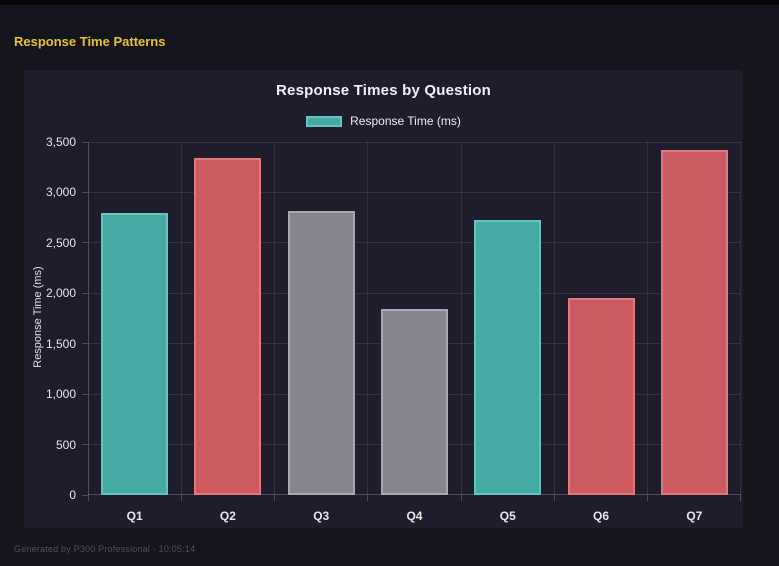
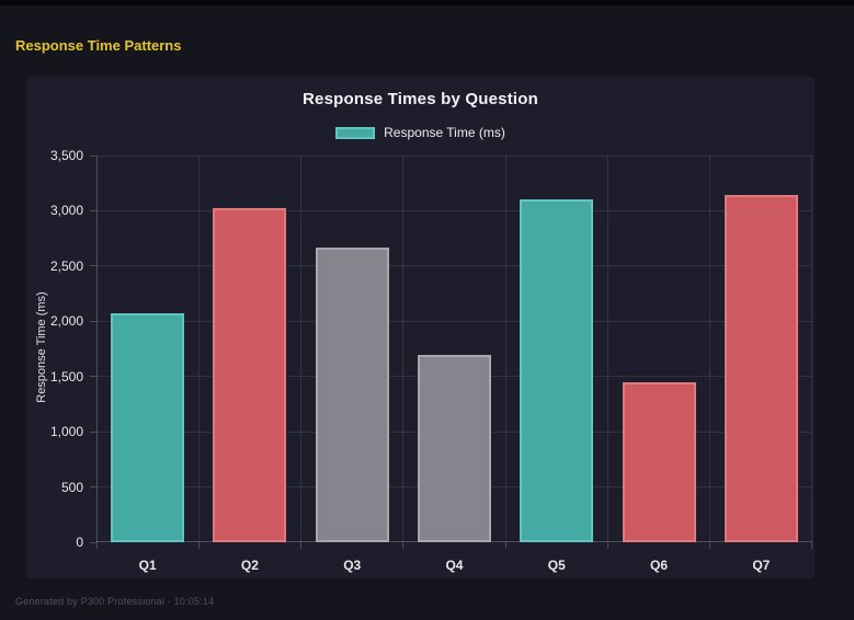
Q1: 2800 -> 2070
Q2: 3340 -> 3020
Q3: 2820 -> 2670
Q4: 1840 -> 1700
Q5: 2730 -> 3100
Q6: 1950 -> 1450
Q7: 3420 -> 3140
